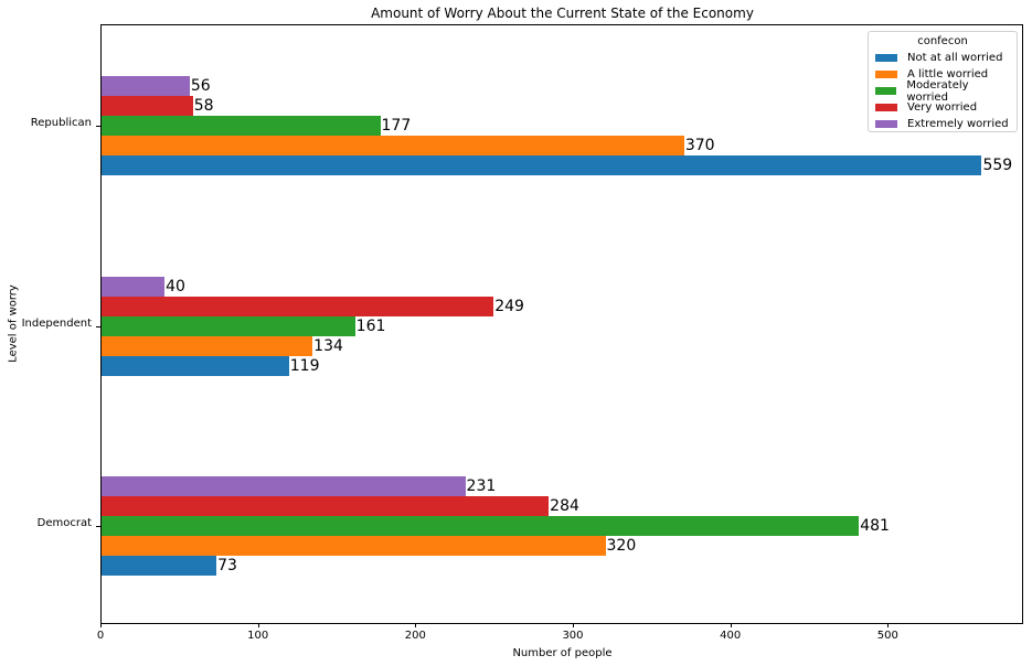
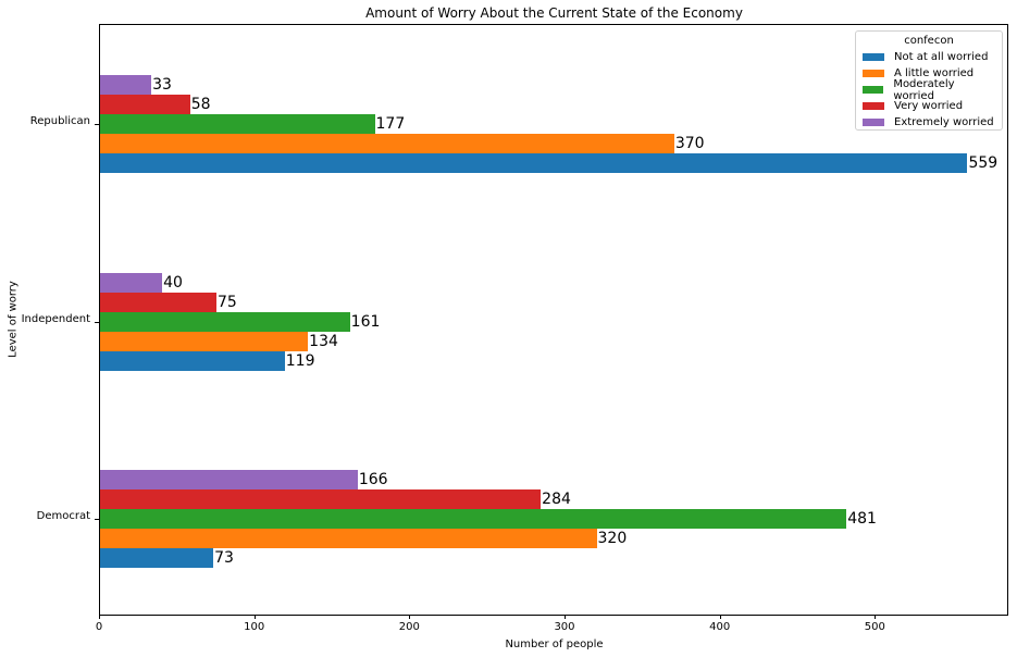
Extremely worried/Democrat: 231 -> 166
Very worried/Independent: 249 -> 75
Extremely worried/Republican: 56 -> 33
